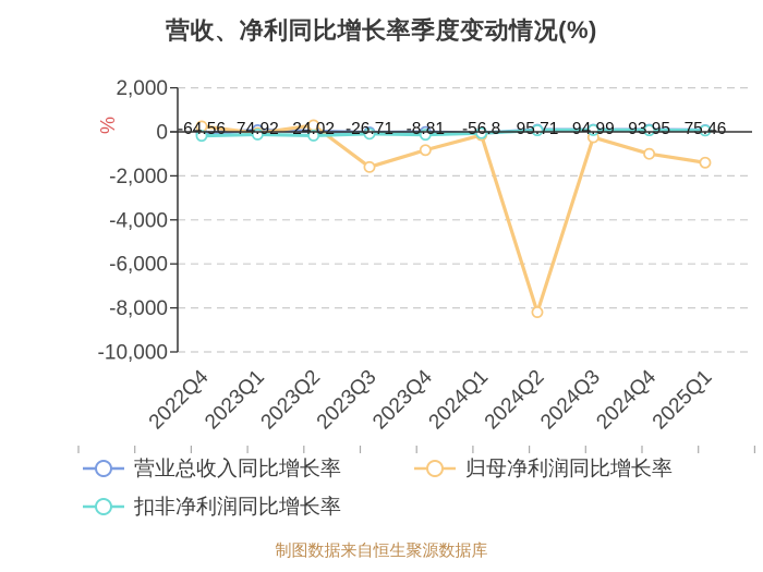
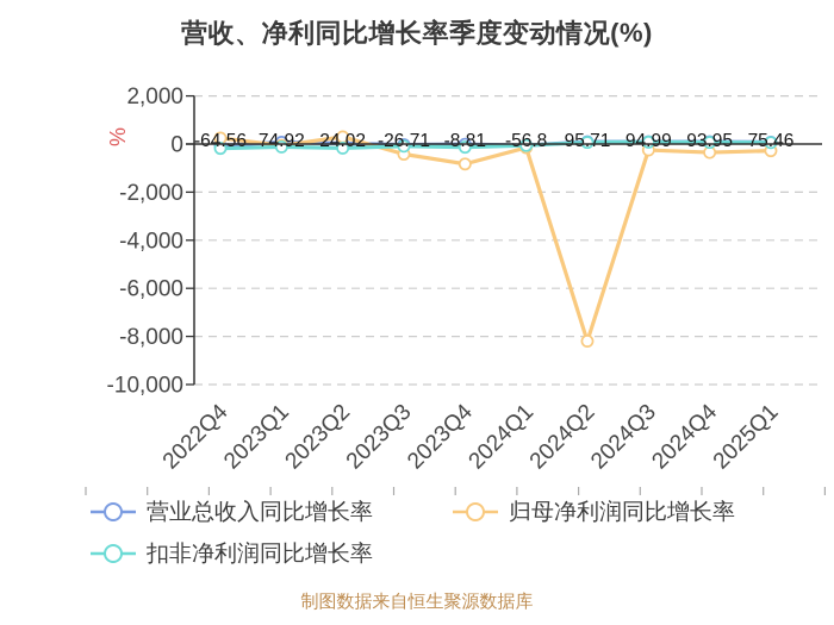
归母净利润同比增长率/2023Q3: -1600 -> -400
归母净利润同比增长率/2024Q4: -1000 -> -400
归母净利润同比增长率/2025Q1: -1400 -> -300
